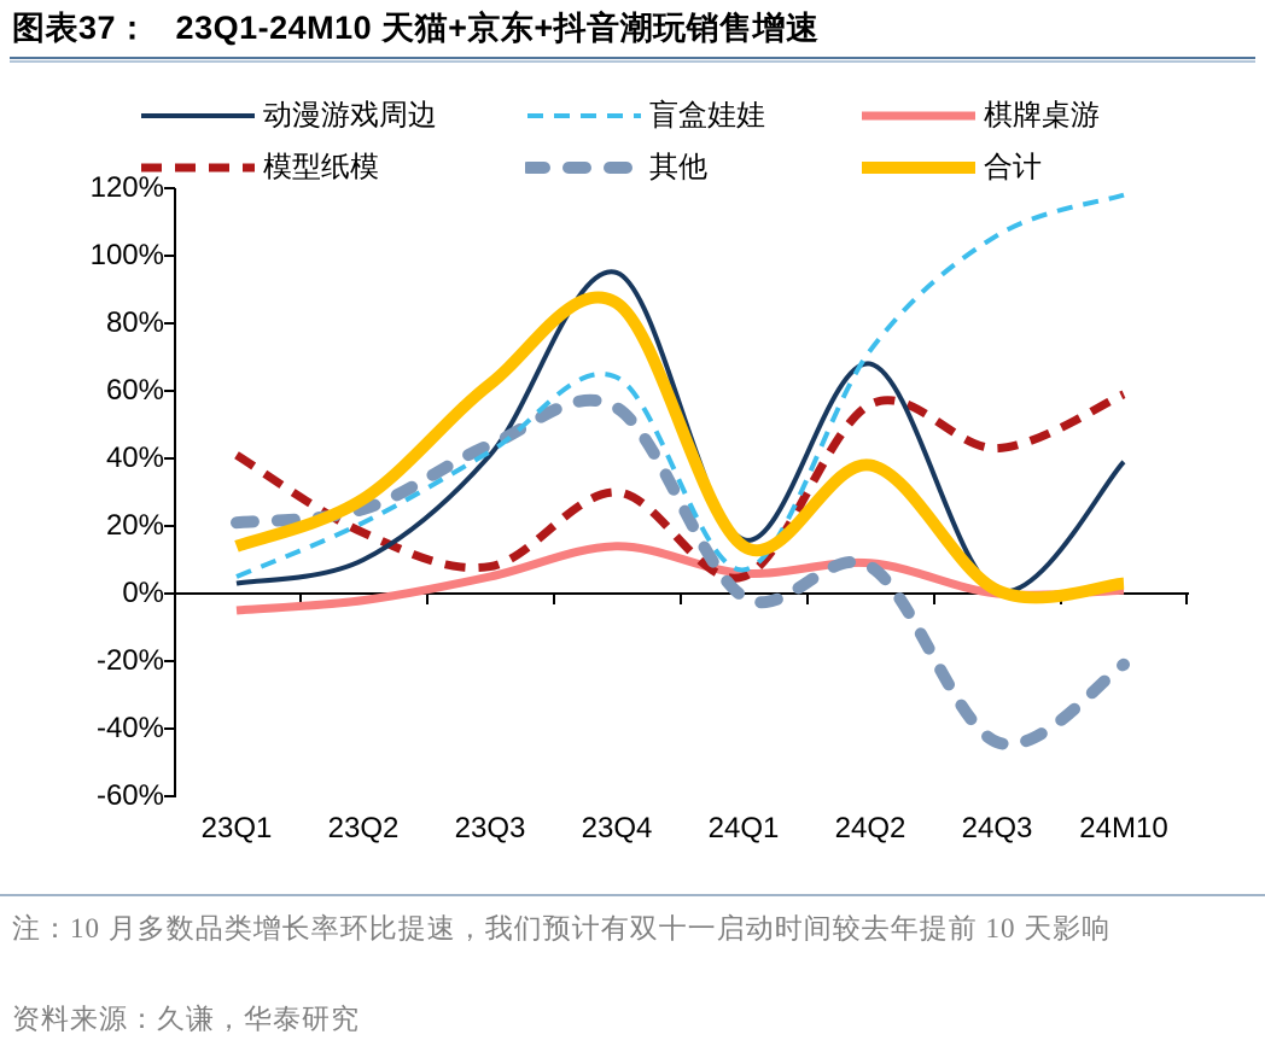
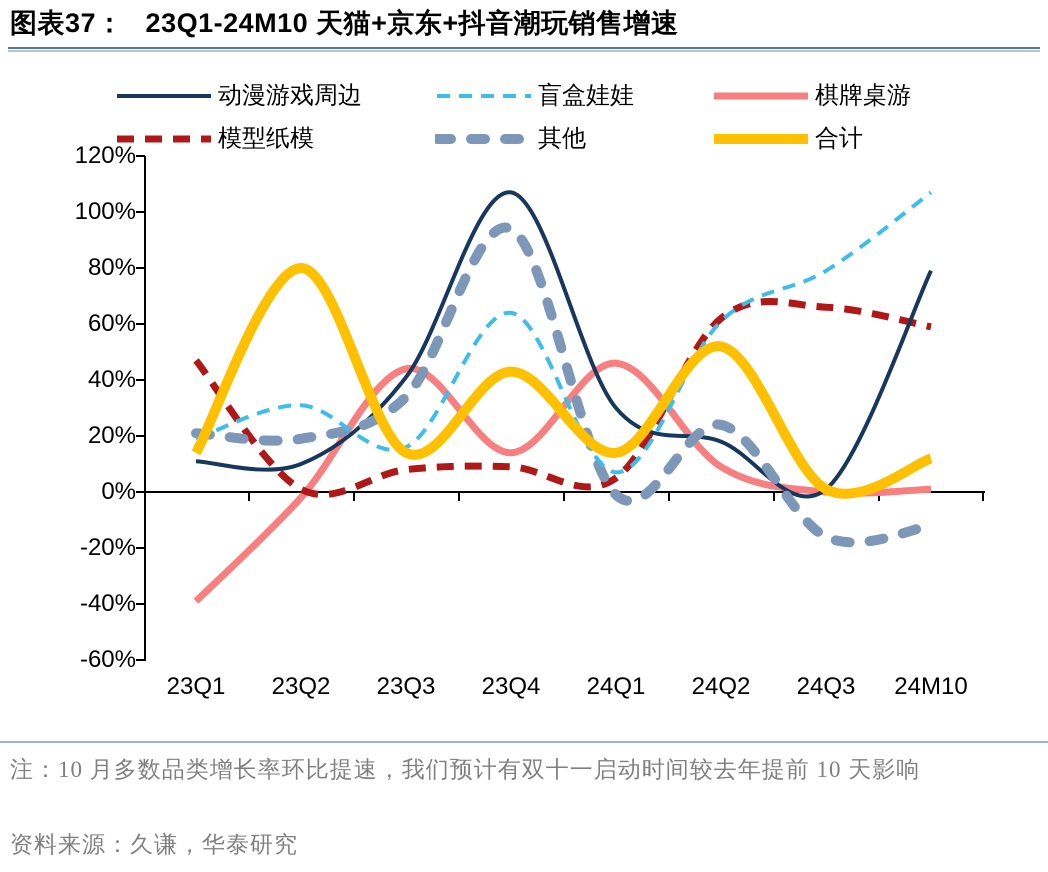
动漫游戏周边/23Q1: 3% -> 11%
盲盒娃娃/23Q1: 5% -> 19%
棋牌桌游/23Q1: -5% -> -39%
模型纸模/23Q1: 41% -> 47%
盲盒娃娃/23Q2: 21% -> 31%
模型纸模/23Q2: 18% -> 1%
其他/23Q2: 25% -> 19%
合计/23Q2: 28% -> 80%
盲盒娃娃/23Q3: 42% -> 16%
棋牌桌游/23Q3: 5% -> 44%
其他/23Q3: 44% -> 34%
合计/23Q3: 62% -> 14%
动漫游戏周边/23Q4: 95% -> 107%
模型纸模/23Q4: 30% -> 9%
其他/23Q4: 55% -> 94%
合计/23Q4: 86% -> 43%
动漫游戏周边/24Q1: 16% -> 30%
棋牌桌游/24Q1: 6% -> 46%
动漫游戏周边/24Q2: 68% -> 18%
盲盒娃娃/24Q2: 72% -> 61%
模型纸模/24Q2: 56% -> 62%
其他/24Q2: 8% -> 24%
合计/24Q2: 38% -> 52%
盲盒娃娃/24Q3: 106% -> 79%
模型纸模/24Q3: 43% -> 66%
其他/24Q3: -44% -> -16%
动漫游戏周边/24M10: 39% -> 79%
盲盒娃娃/24M10: 118% -> 107%
其他/24M10: -21% -> -12%
合计/24M10: 3% -> 12%
